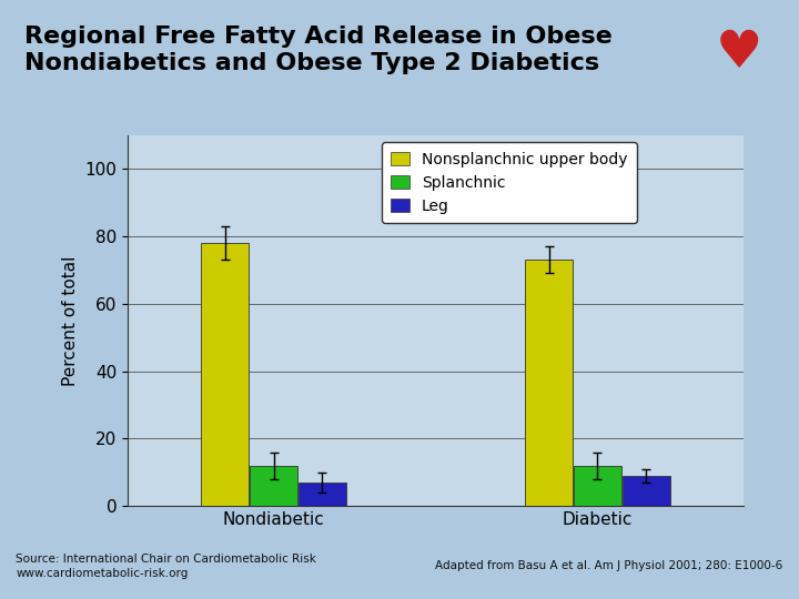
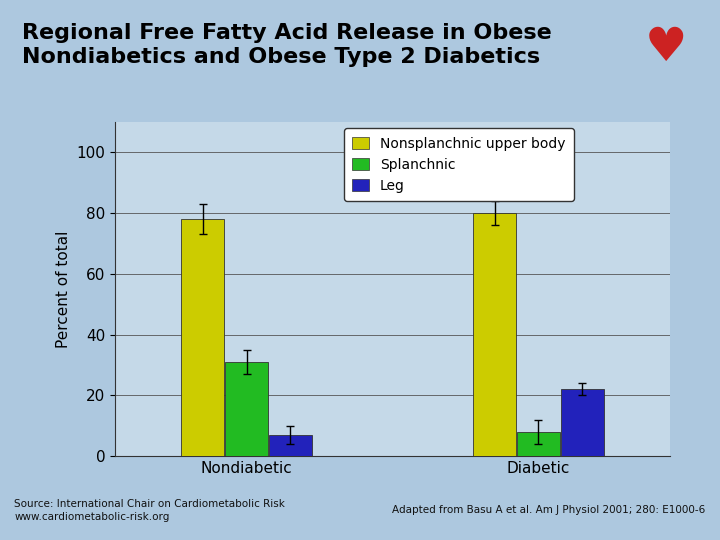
Splanchnic/Nondiabetic: 12 -> 31
Nonsplanchnic upper body/Diabetic: 73 -> 80
Splanchnic/Diabetic: 12 -> 8
Leg/Diabetic: 9 -> 22
